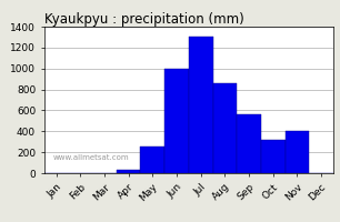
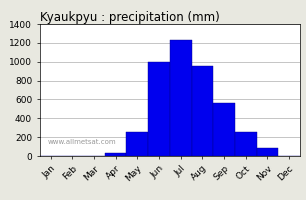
Jul: 1300 -> 1230
Aug: 860 -> 950
Oct: 320 -> 250
Nov: 400 -> 80
